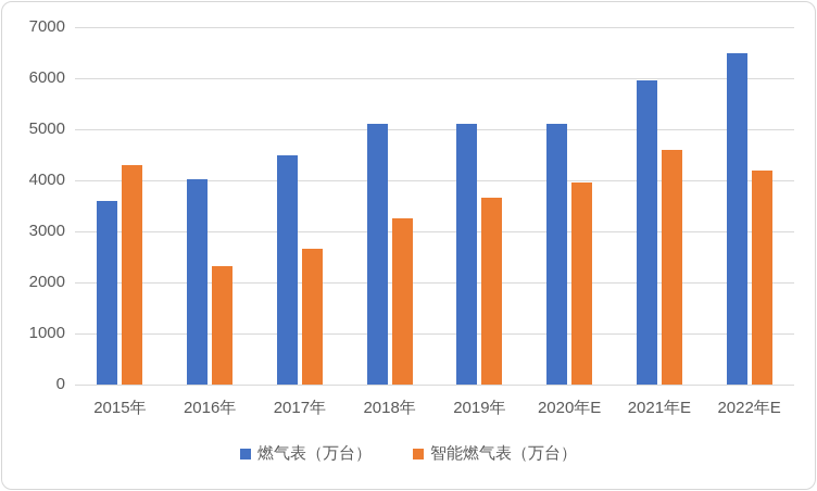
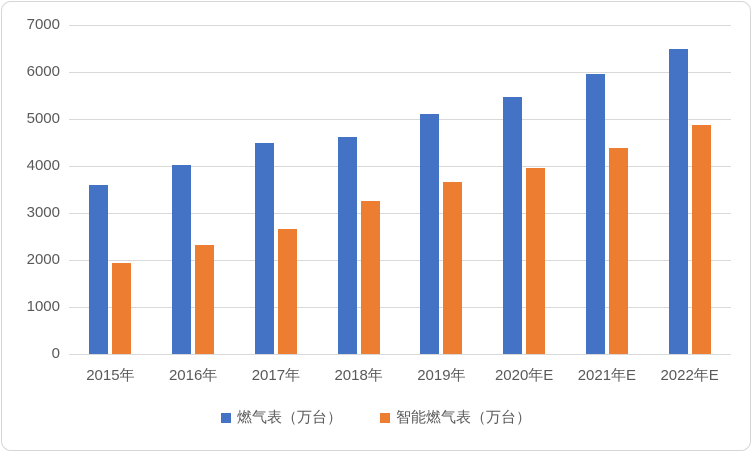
智能燃气表（万台）/2015年: 4300 -> 1900
燃气表（万台）/2018年: 5100 -> 4600
燃气表（万台）/2020年E: 5100 -> 5500
智能燃气表（万台）/2021年E: 4600 -> 4400
智能燃气表（万台）/2022年E: 4200 -> 4900
